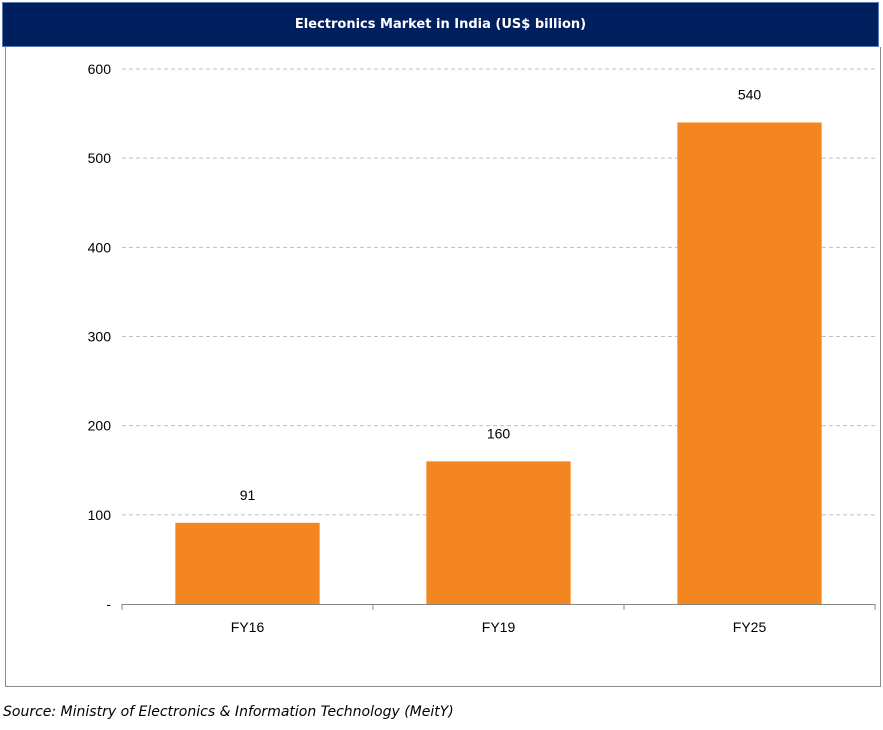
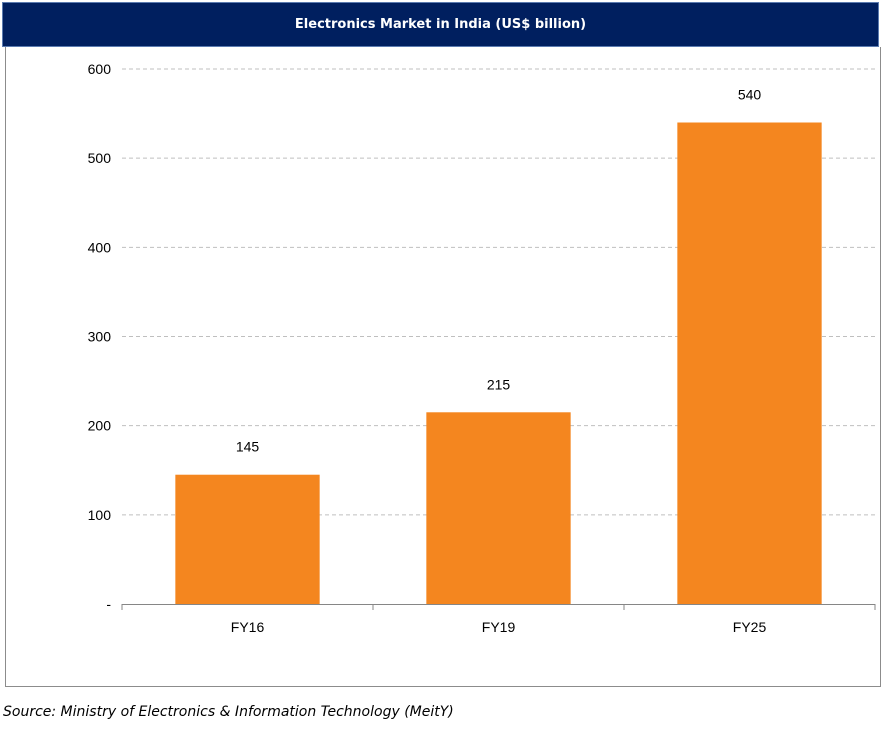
FY16: 91 -> 145
FY19: 160 -> 215
